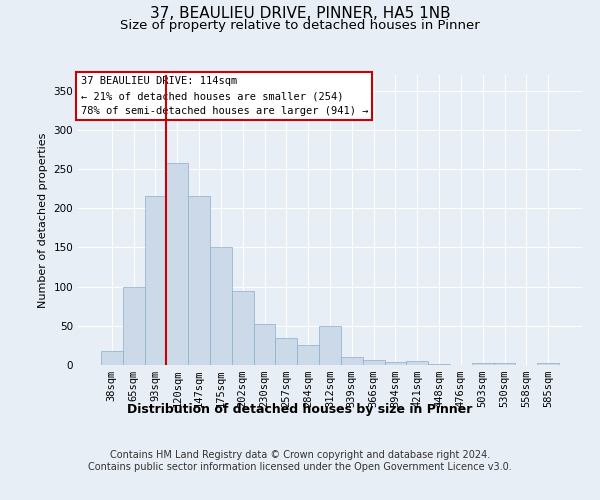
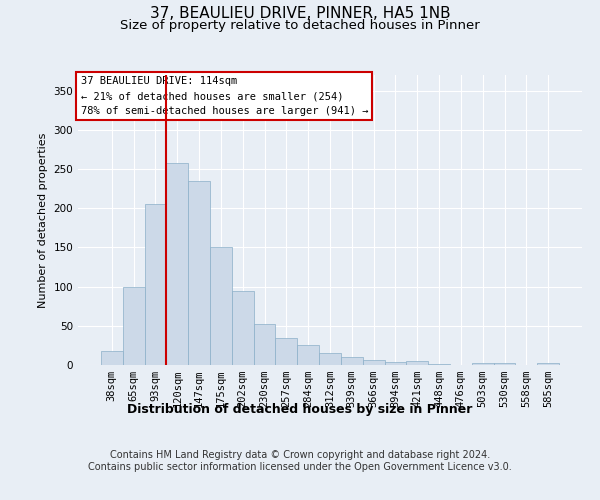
93sqm: 216 -> 205
147sqm: 216 -> 235
312sqm: 50 -> 15
